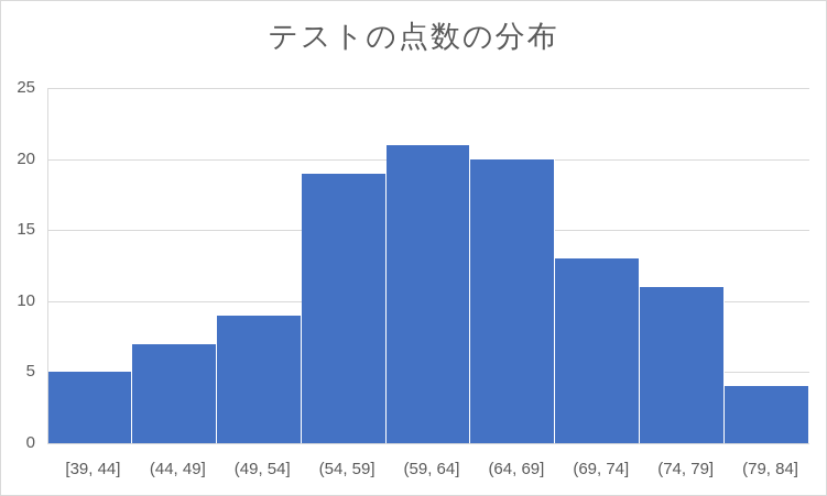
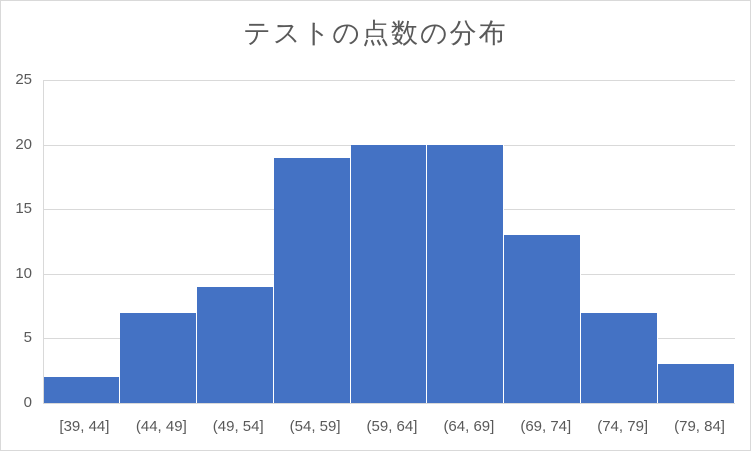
[39, 44]: 5 -> 2
(59, 64]: 21 -> 20
(74, 79]: 11 -> 7
(79, 84]: 4 -> 3
